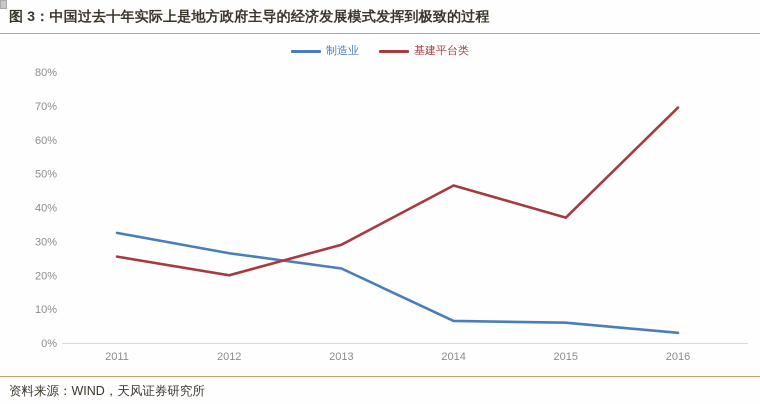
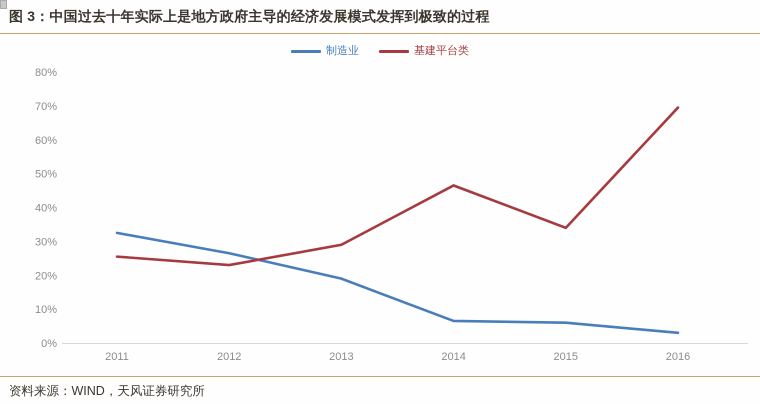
基建平台类/2012: 20% -> 23%
制造业/2013: 22% -> 19%
基建平台类/2015: 37% -> 34%
